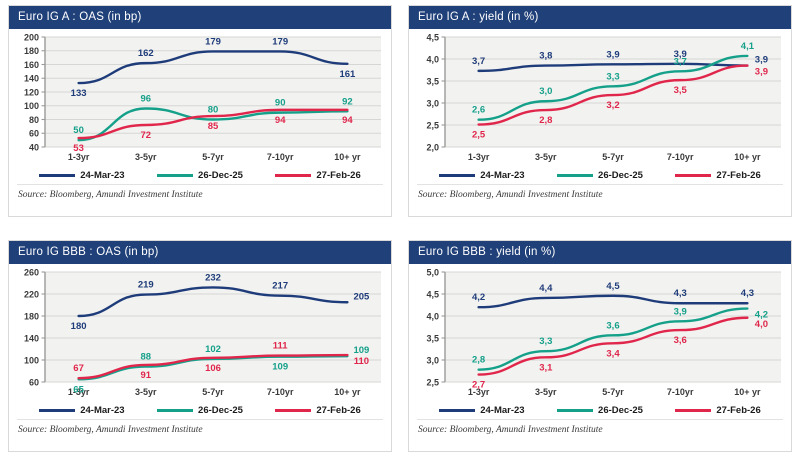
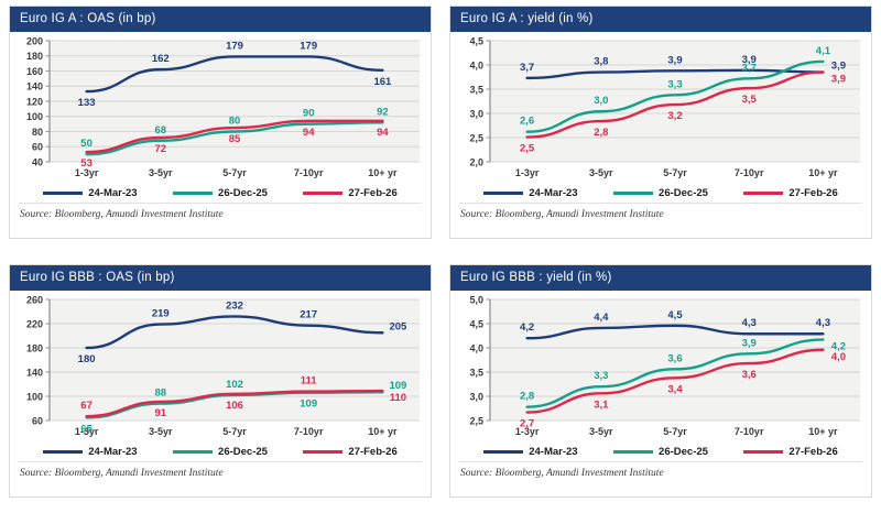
Euro IG A : OAS (in bp)/26-Dec-25/3-5yr: 96 -> 68
